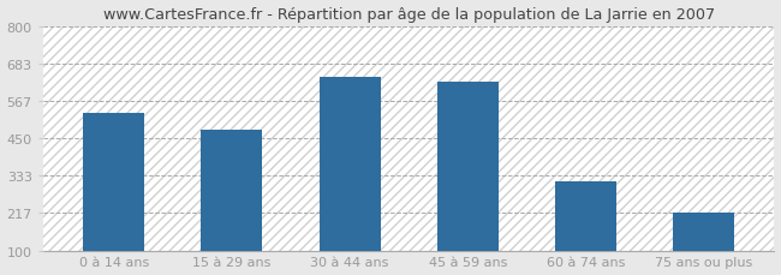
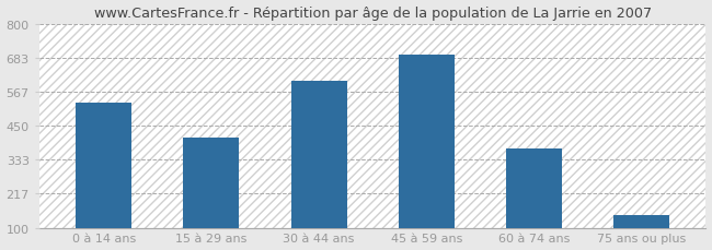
15 à 29 ans: 475 -> 408
30 à 44 ans: 640 -> 605
45 à 59 ans: 625 -> 693
60 à 74 ans: 315 -> 371
75 ans ou plus: 220 -> 143
